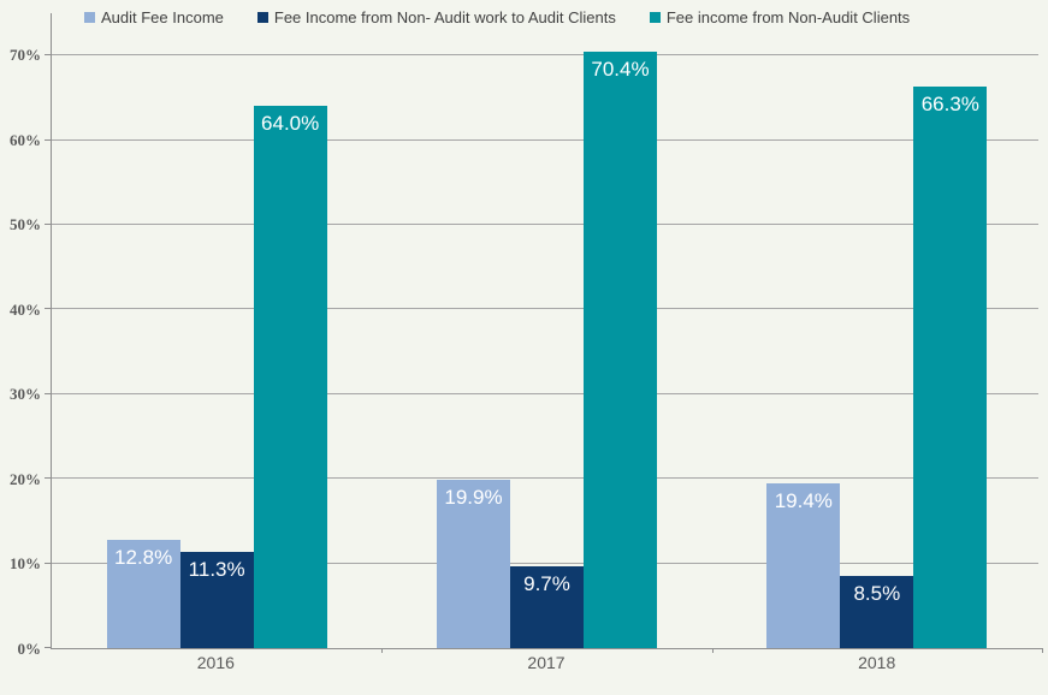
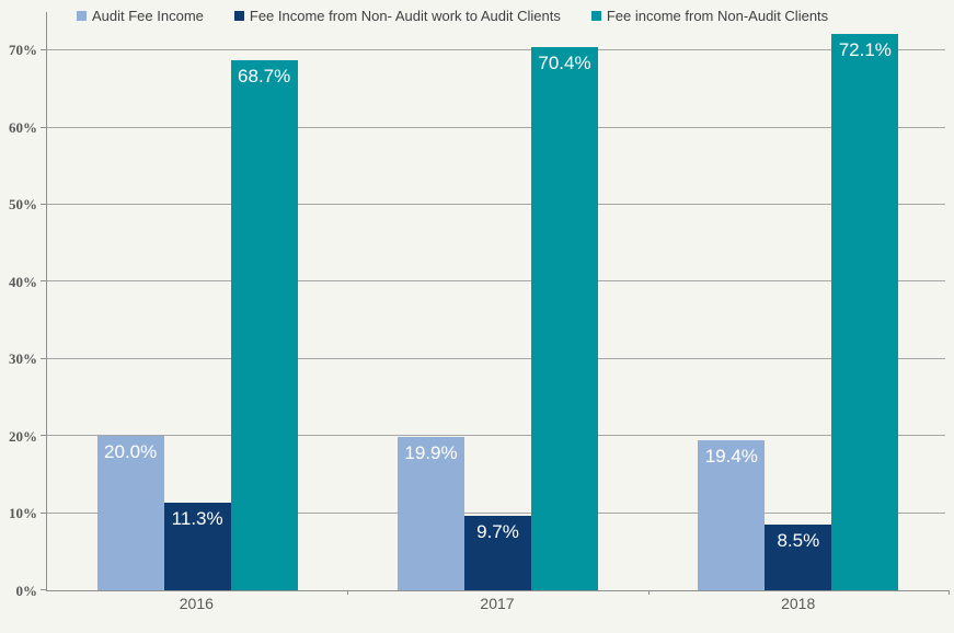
Audit Fee Income/2016: 12.8% -> 20.0%
Fee income from Non-Audit Clients/2016: 64.0% -> 68.7%
Fee income from Non-Audit Clients/2018: 66.3% -> 72.1%
